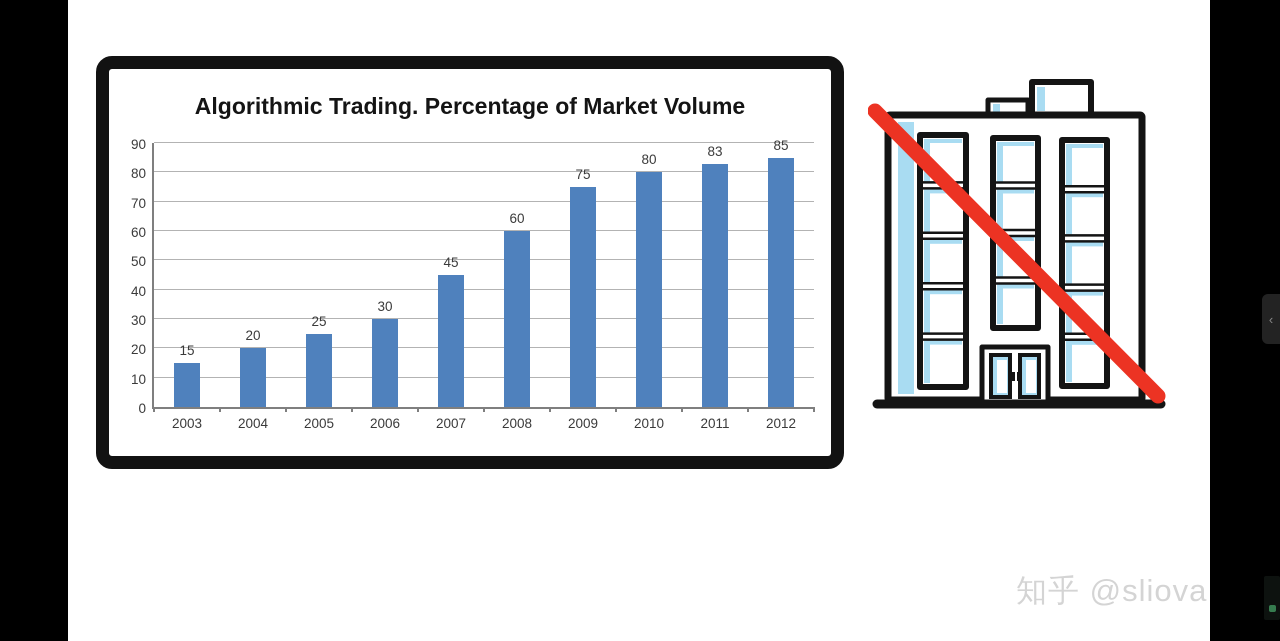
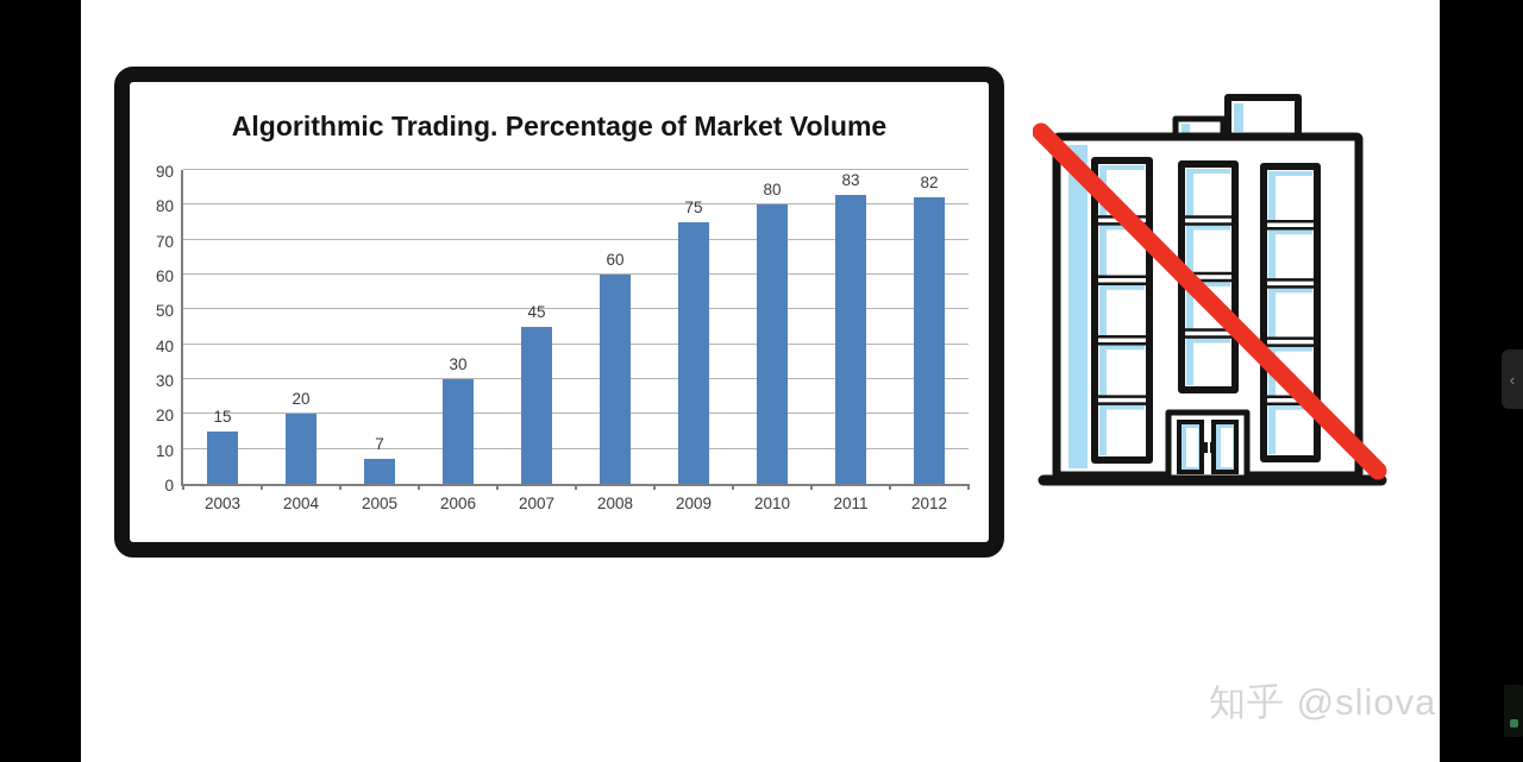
2005: 25 -> 7
2012: 85 -> 82
